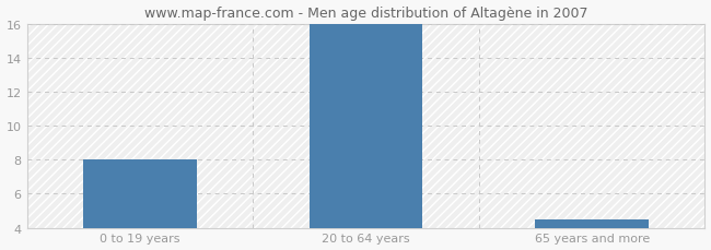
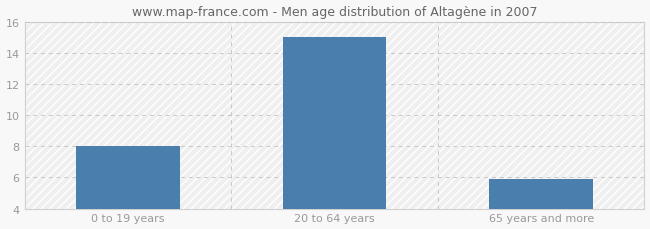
20 to 64 years: 16.0 -> 15.0
65 years and more: 4.5 -> 5.9
